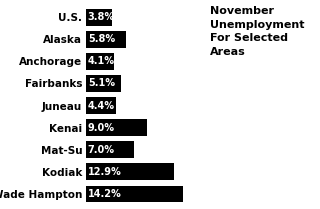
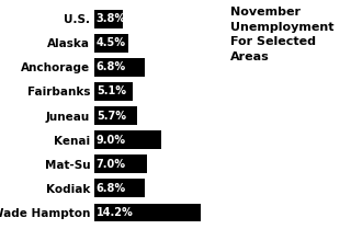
Alaska: 5.8% -> 4.5%
Anchorage: 4.1% -> 6.8%
Juneau: 4.4% -> 5.7%
Kodiak: 12.9% -> 6.8%
